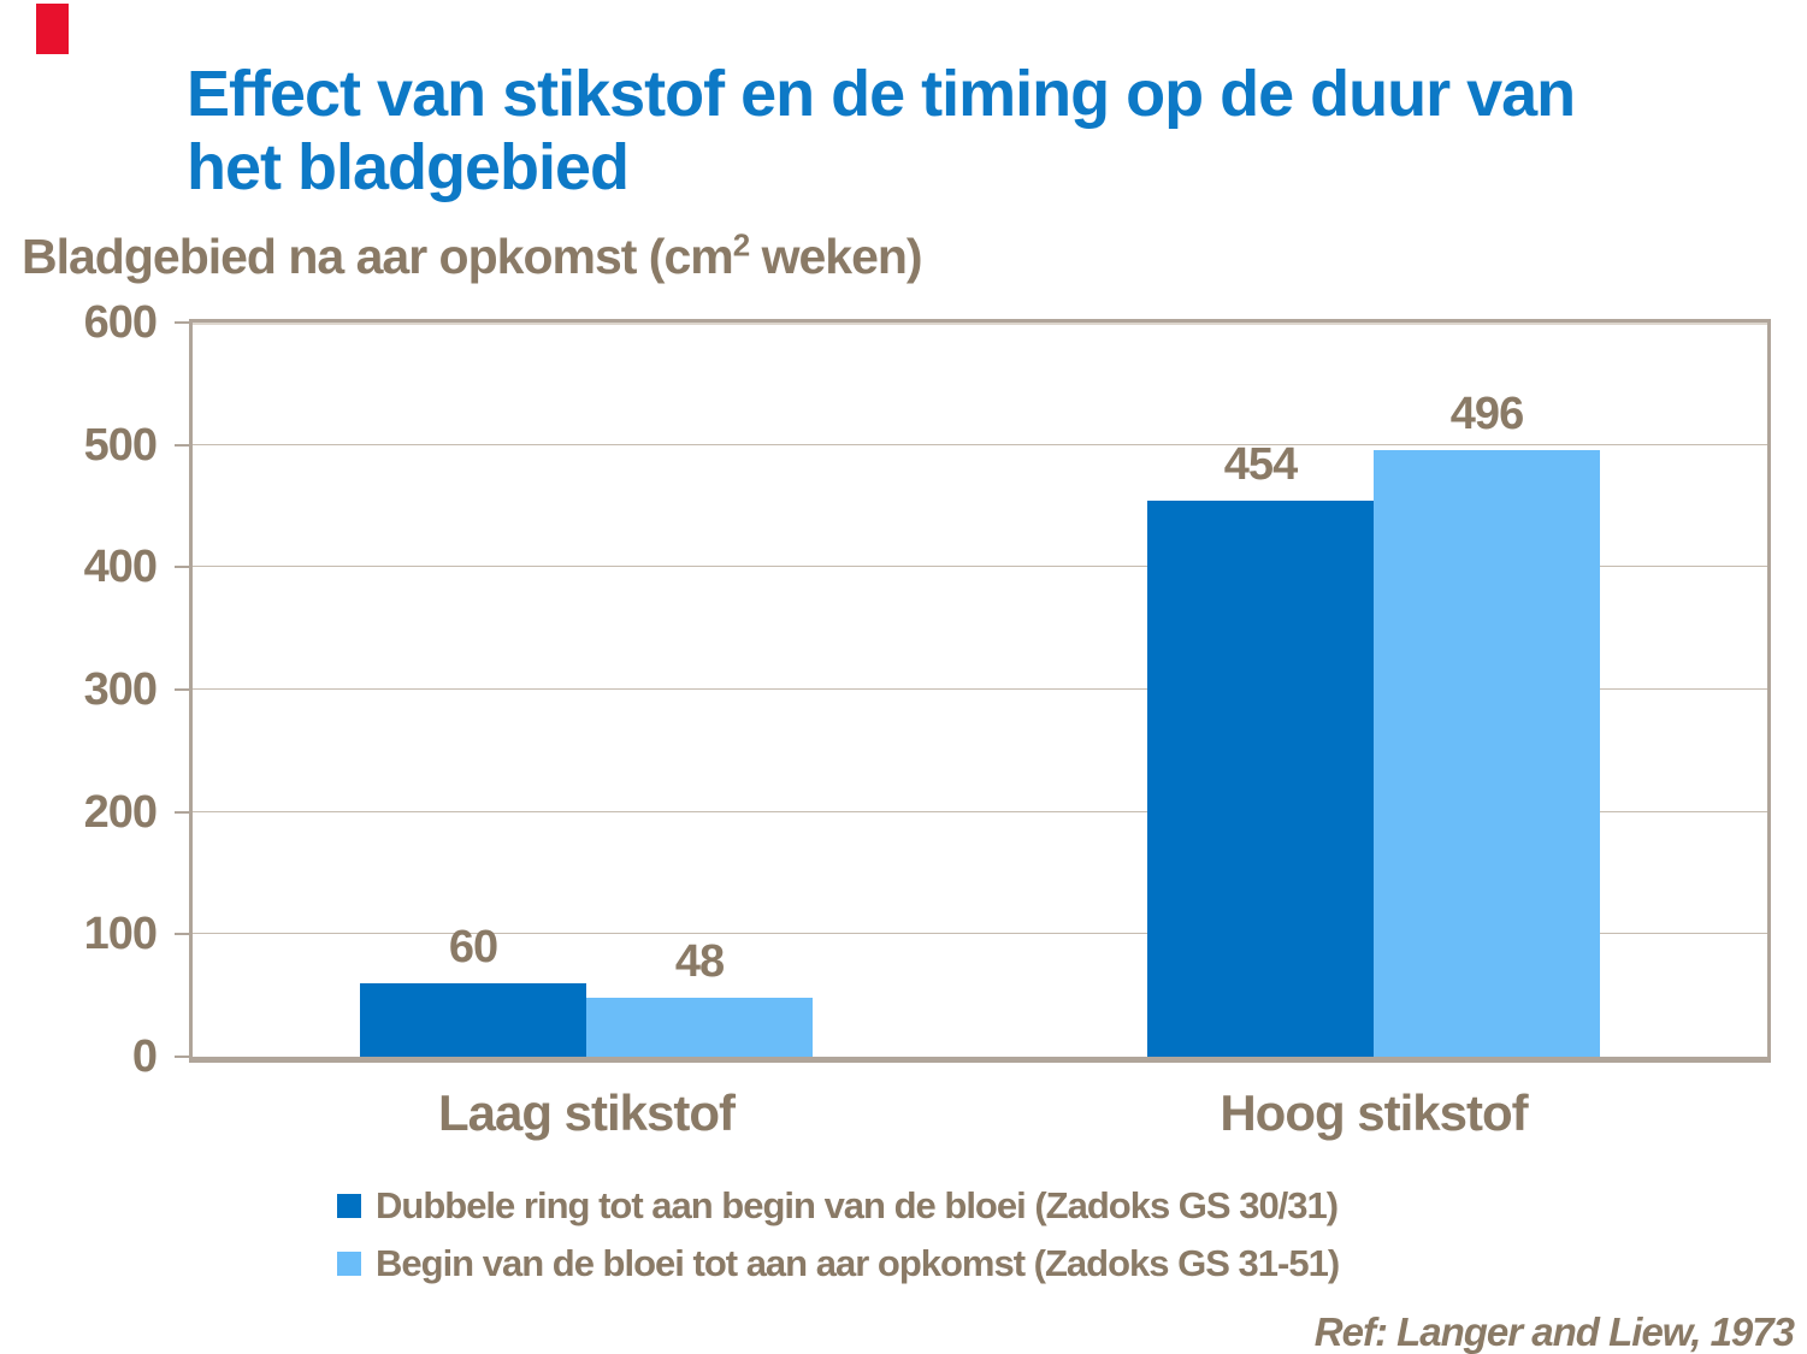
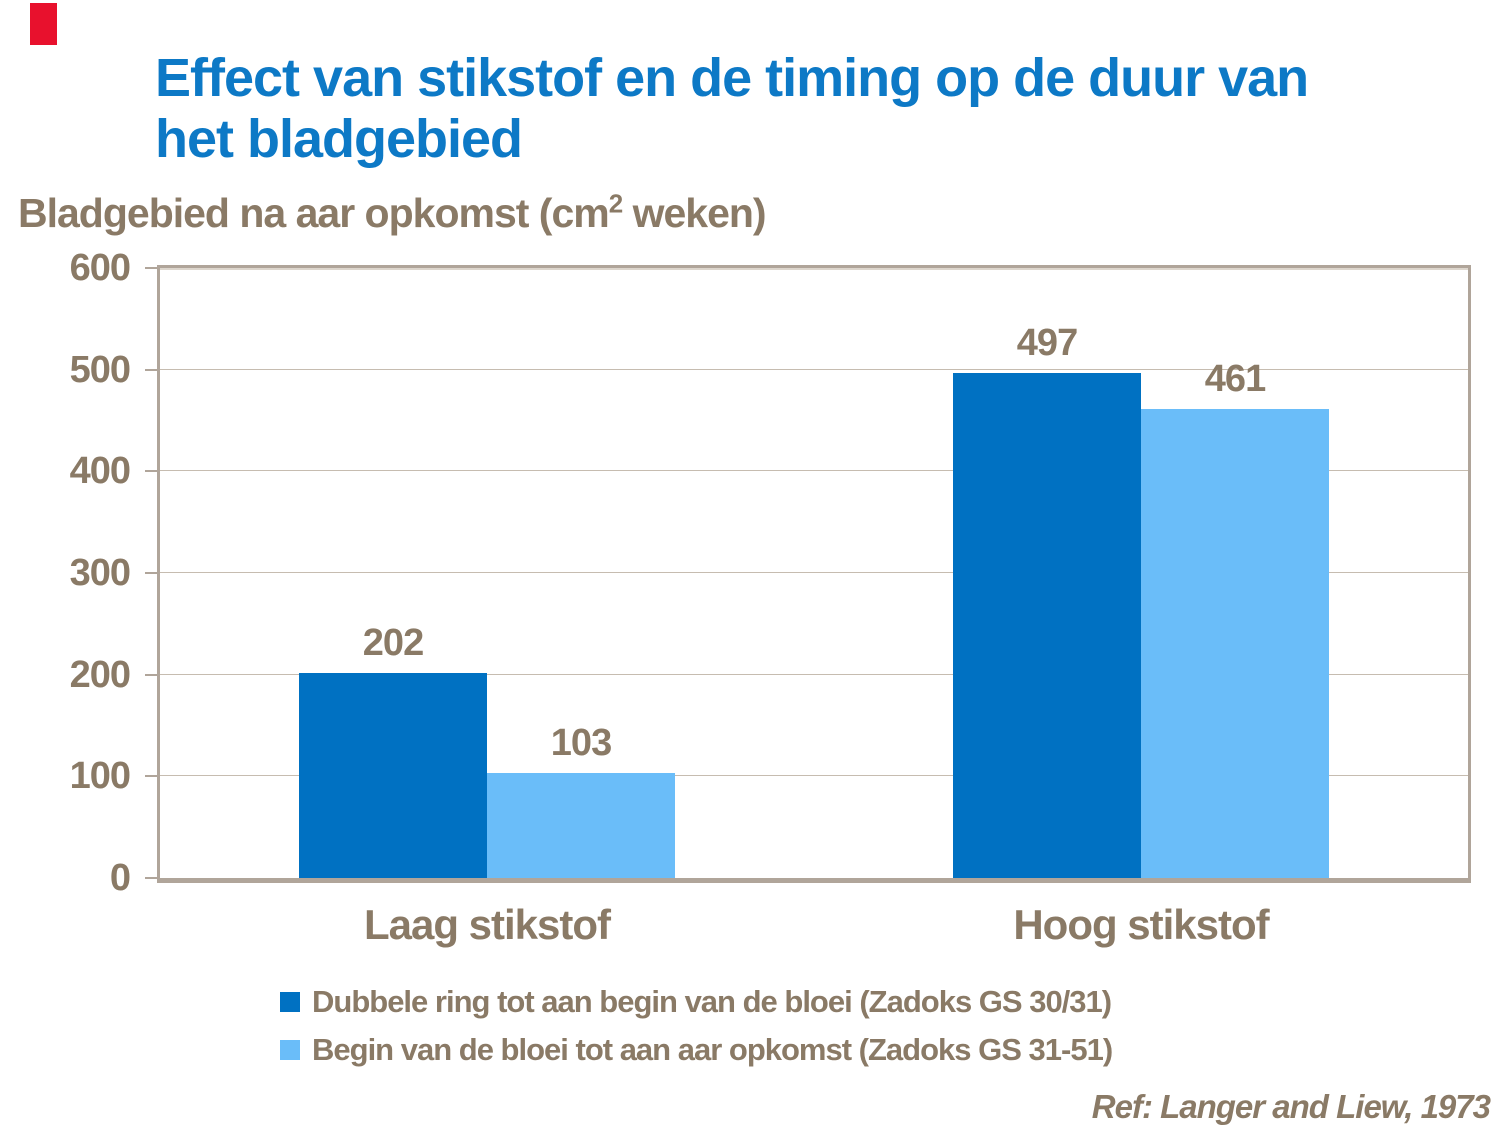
Dubbele ring tot aan begin van de bloei (Zadoks GS 30/31)/Laag stikstof: 60 -> 202
Begin van de bloei tot aan aar opkomst (Zadoks GS 31-51)/Laag stikstof: 48 -> 103
Dubbele ring tot aan begin van de bloei (Zadoks GS 30/31)/Hoog stikstof: 454 -> 497
Begin van de bloei tot aan aar opkomst (Zadoks GS 31-51)/Hoog stikstof: 496 -> 461
